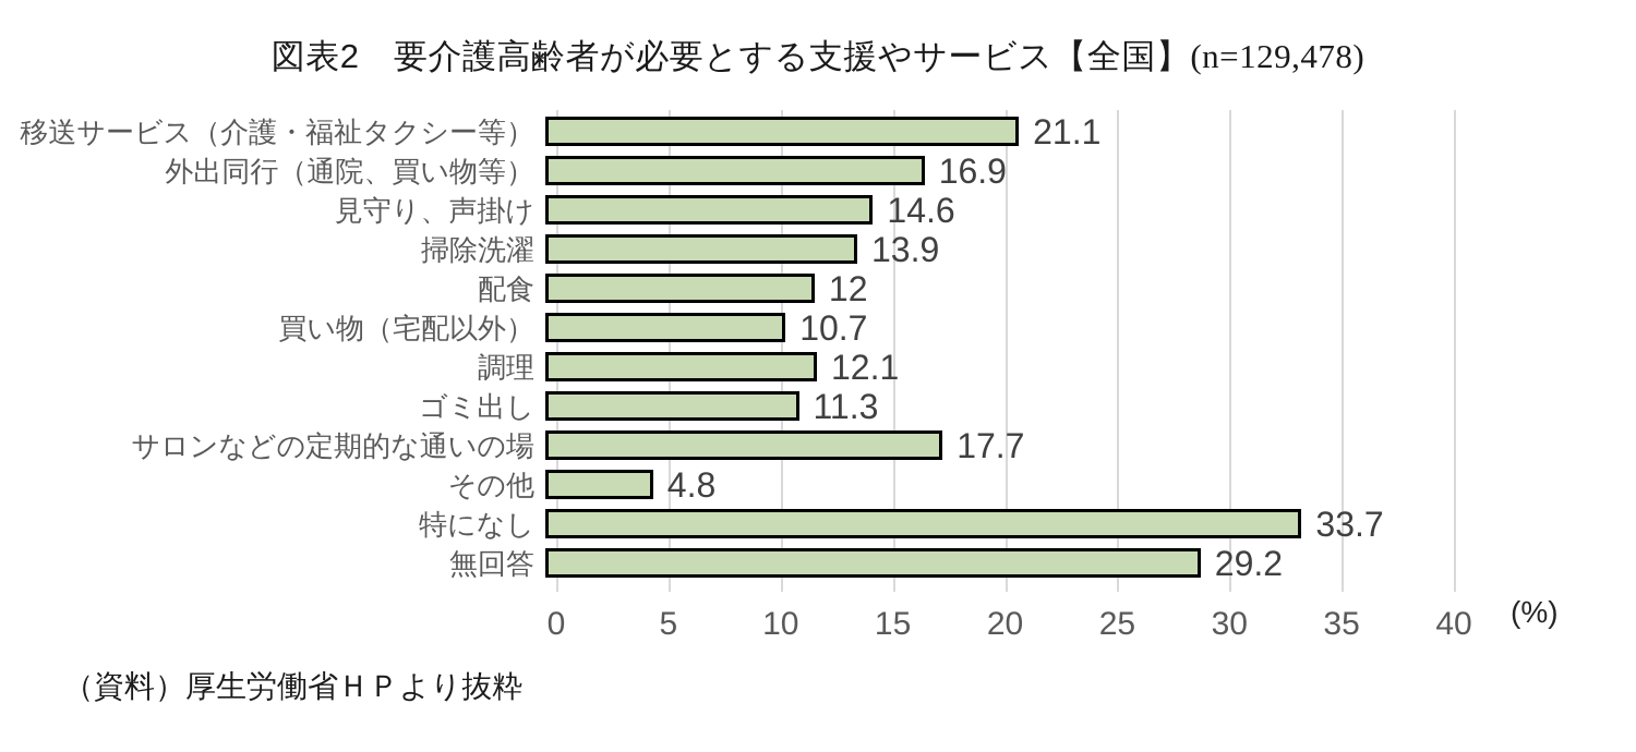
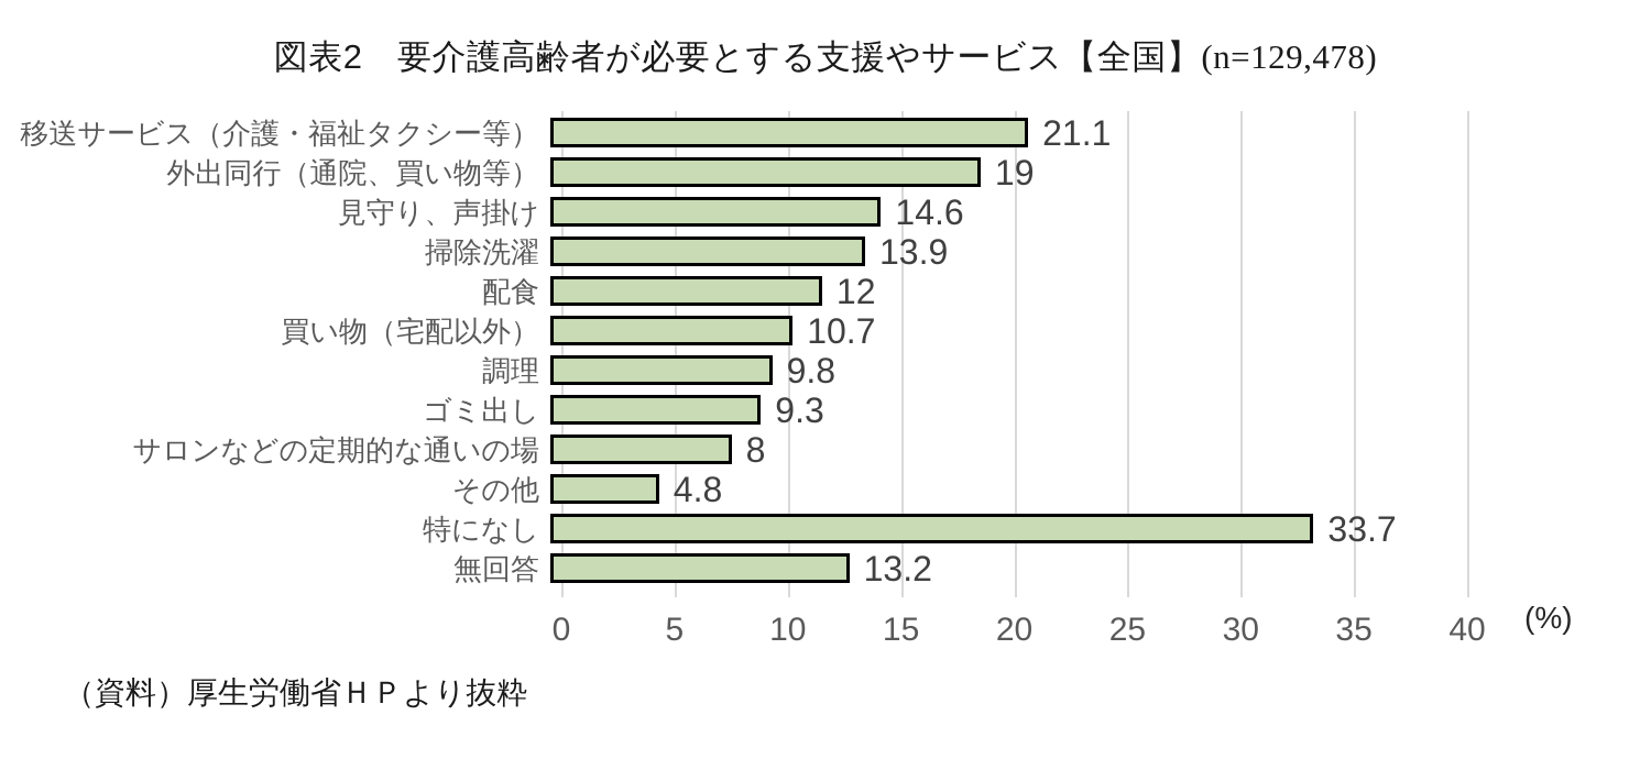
外出同行（通院、買い物等）: 16.9 -> 19
調理: 12.1 -> 9.8
ゴミ出し: 11.3 -> 9.3
サロンなどの定期的な通いの場: 17.7 -> 8
無回答: 29.2 -> 13.2
